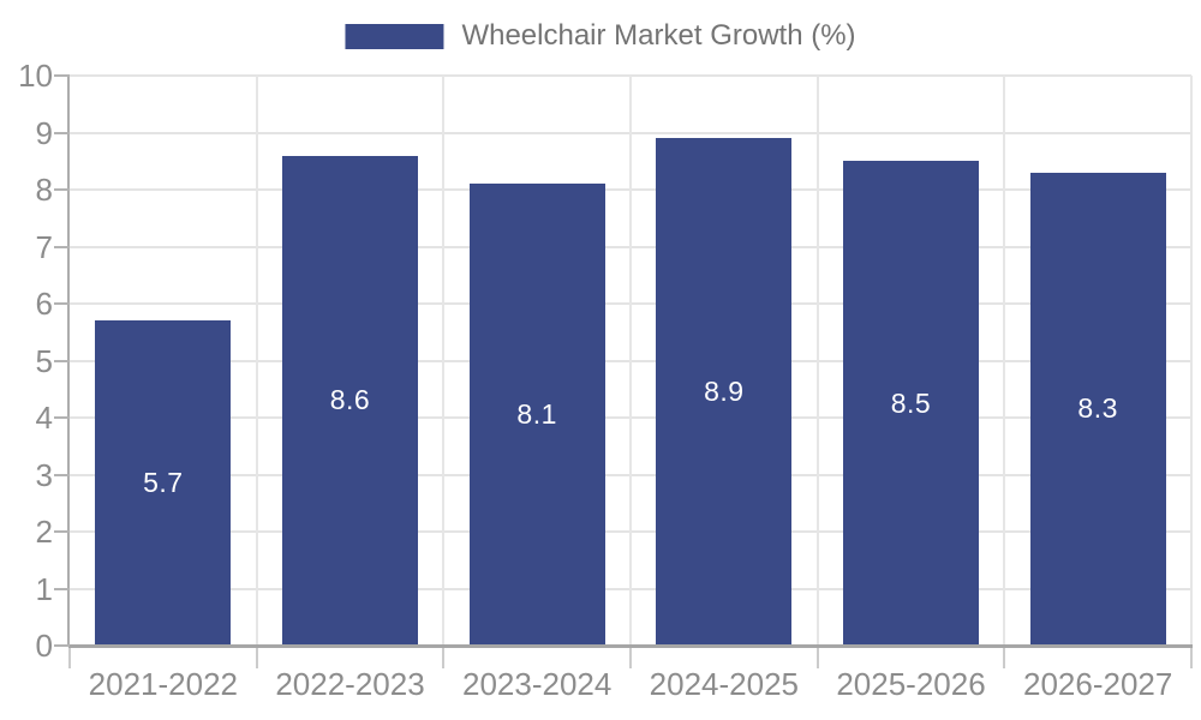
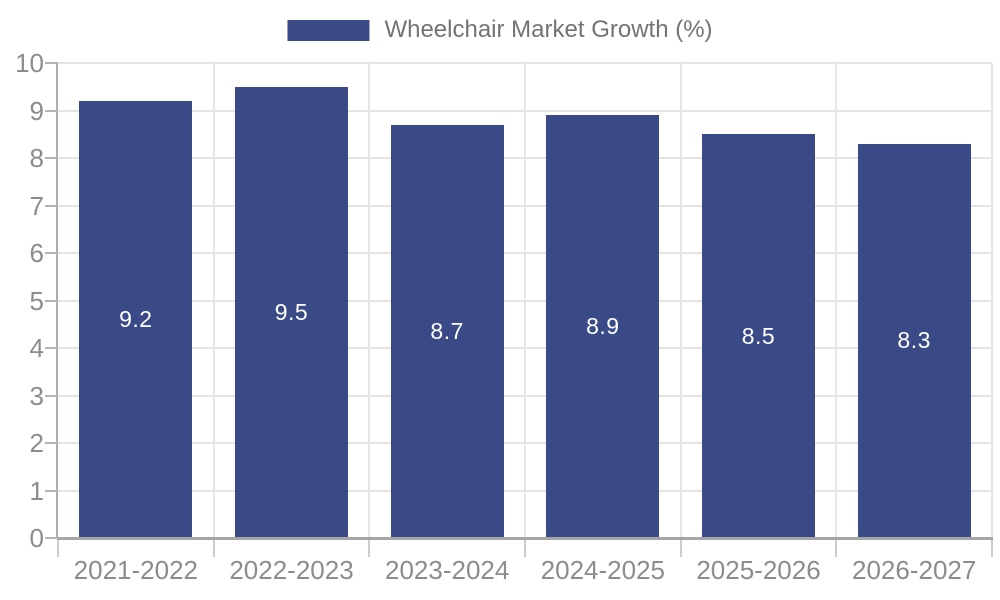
2021-2022: 5.7 -> 9.2
2022-2023: 8.6 -> 9.5
2023-2024: 8.1 -> 8.7
